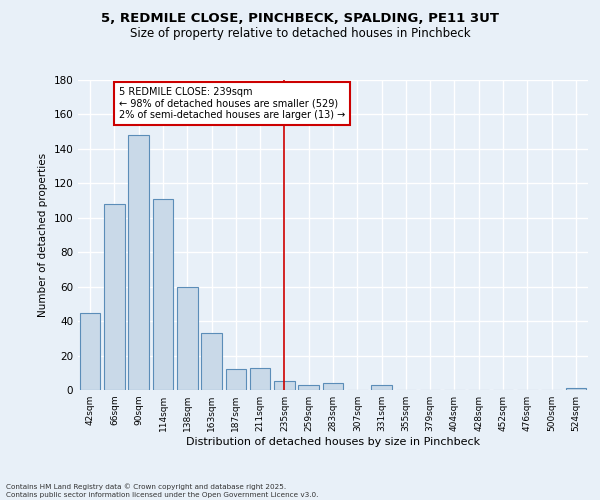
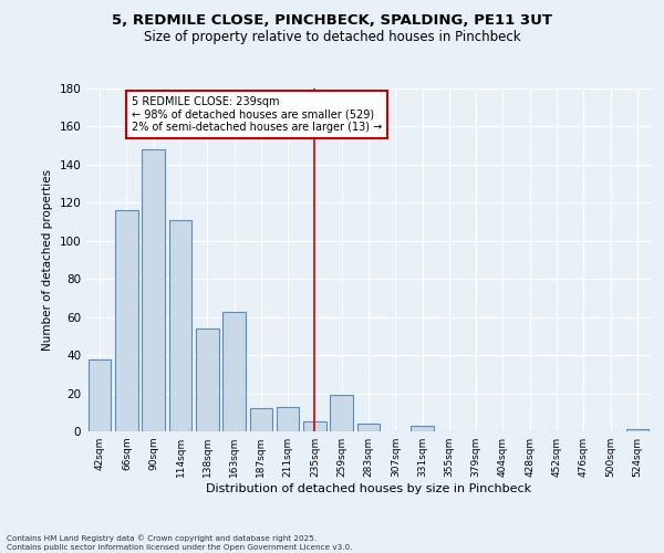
42sqm: 45 -> 38
66sqm: 108 -> 116
138sqm: 60 -> 54
163sqm: 33 -> 63
259sqm: 3 -> 19
